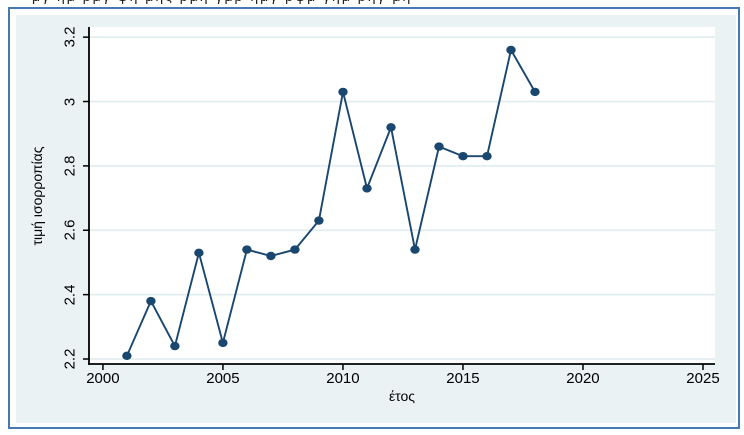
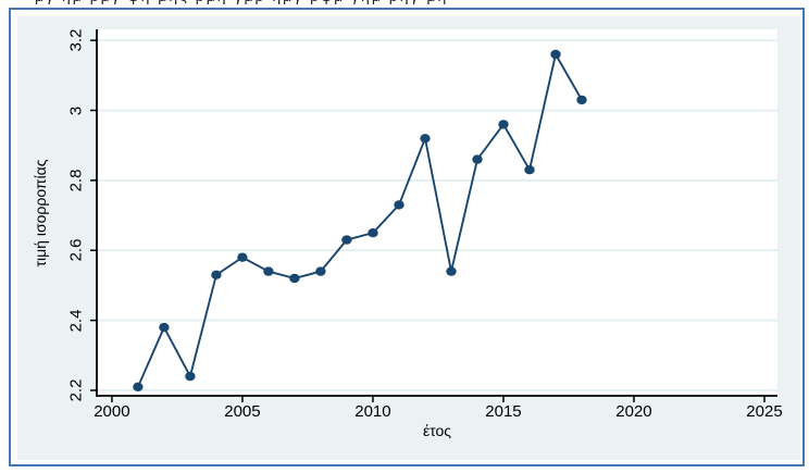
2005: 2.25 -> 2.58
2010: 3.03 -> 2.65
2015: 2.83 -> 2.96
